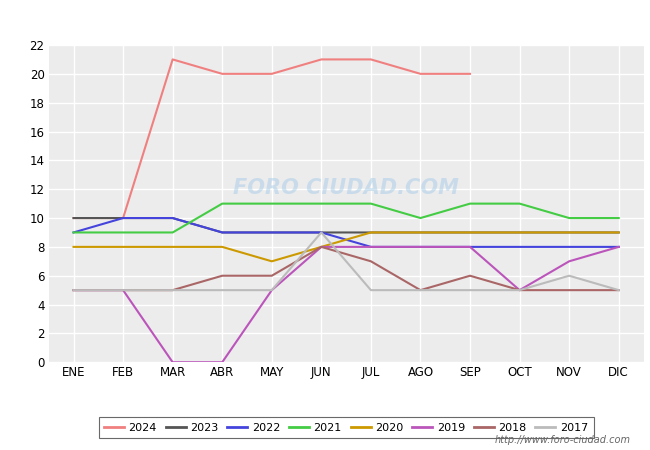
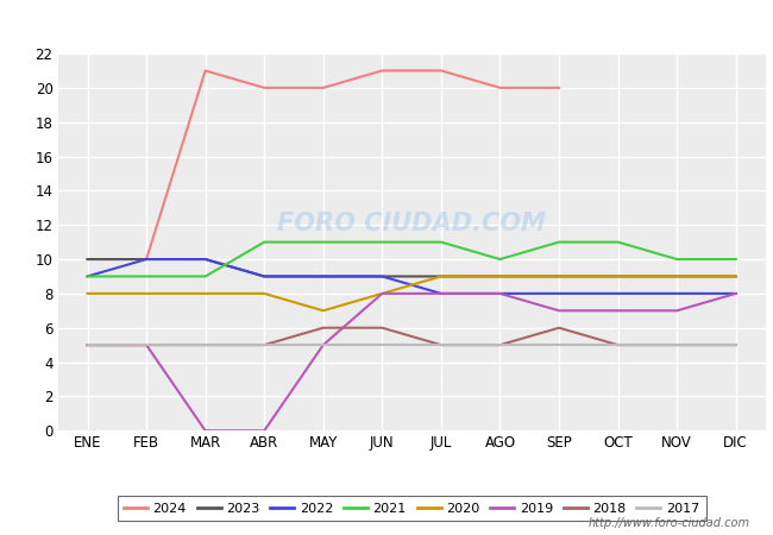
2018/ABR: 6 -> 5
2018/JUN: 8 -> 6
2017/JUN: 9 -> 5
2018/JUL: 7 -> 5
2019/SEP: 8 -> 7
2019/OCT: 5 -> 7
2017/NOV: 6 -> 5
